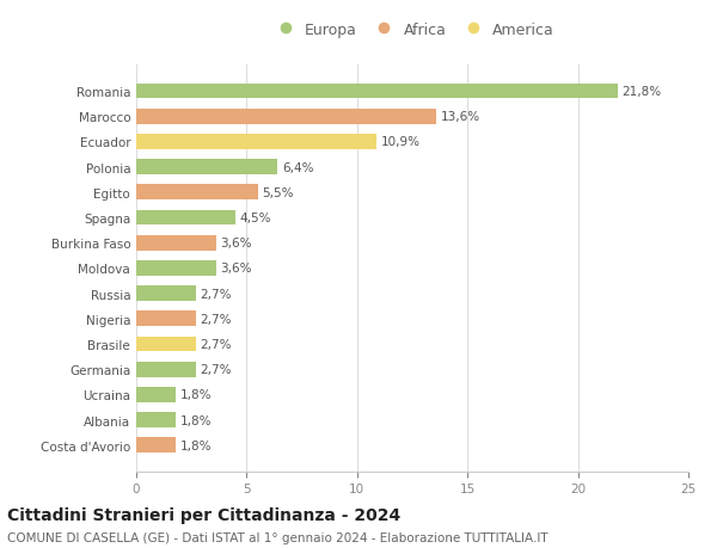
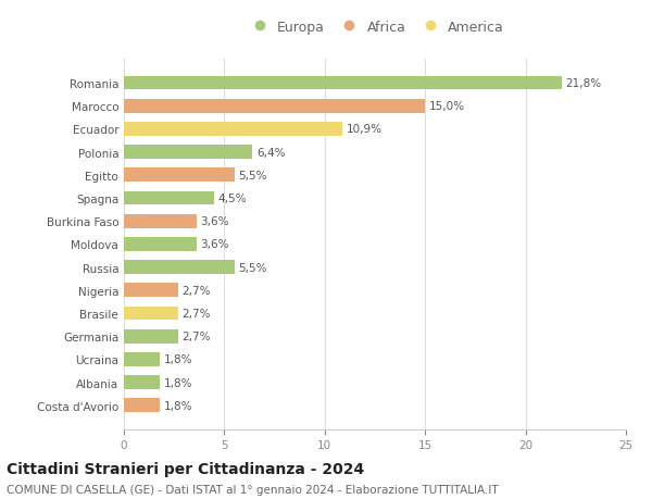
Marocco: 13,6% -> 15,0%
Russia: 2,7% -> 5,5%
